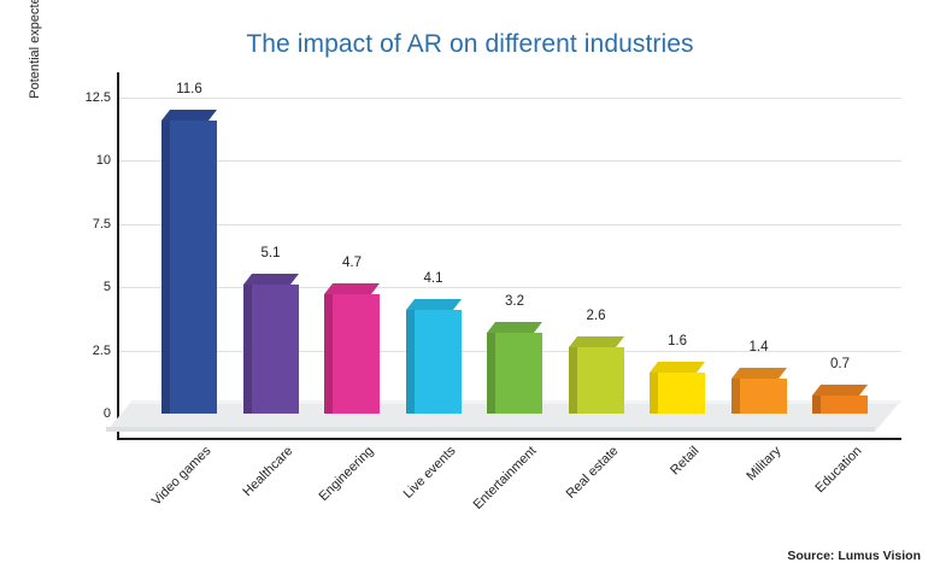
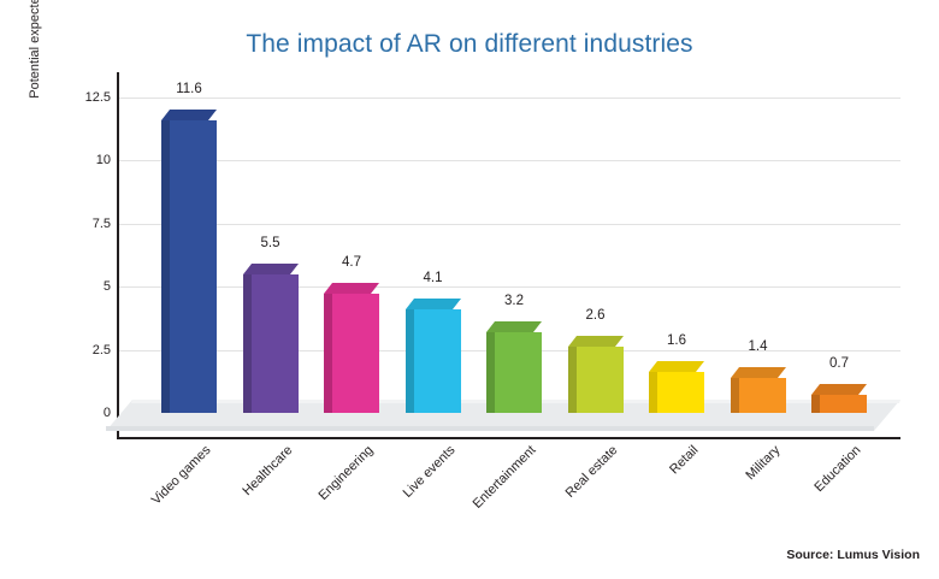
Healthcare: 5.1 -> 5.5
